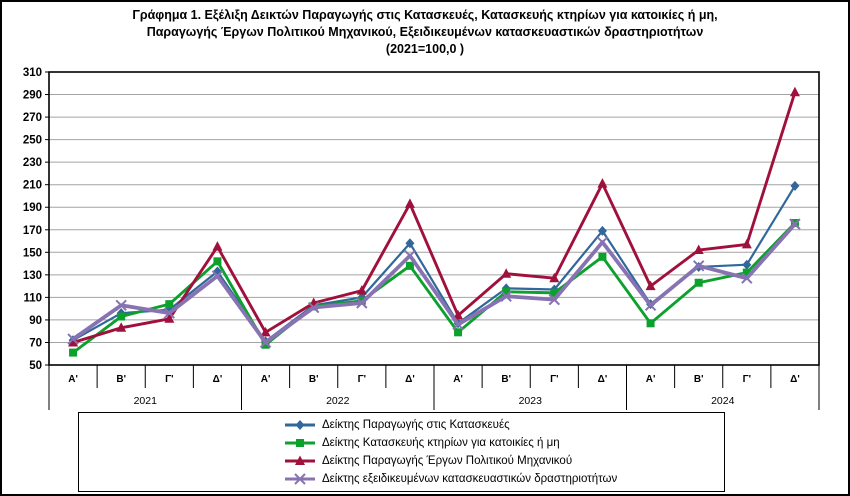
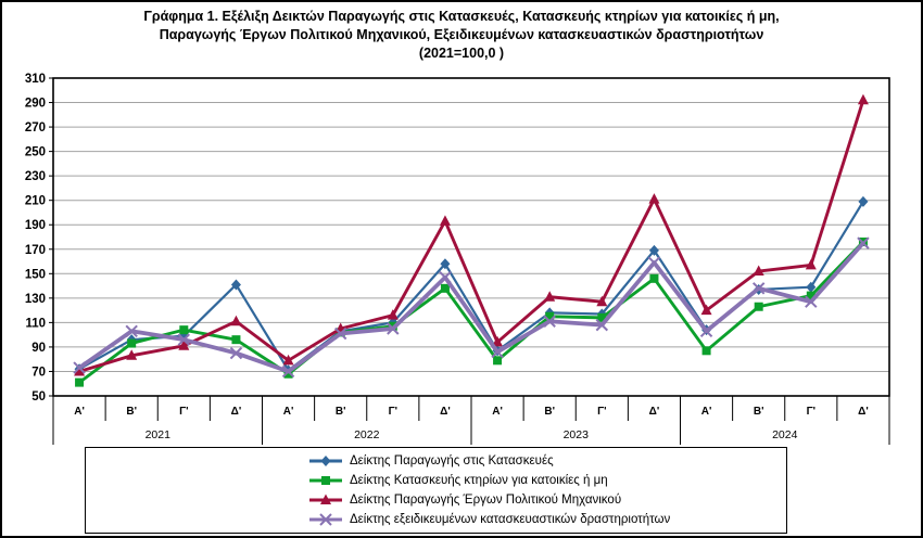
Δείκτης Παραγωγής στις Κατασκευές/Δ' 2021: 133 -> 141
Δείκτης Κατασκευής κτηρίων για κατοικίες ή μη/Δ' 2021: 142 -> 96
Δείκτης Παραγωγής Έργων Πολιτικού Μηχανικού/Δ' 2021: 155 -> 111
Δείκτης εξειδικευμένων κατασκευαστικών δραστηριοτήτων/Δ' 2021: 129 -> 85
